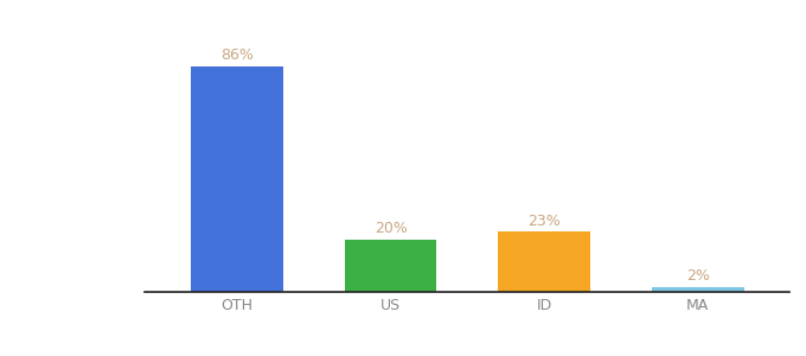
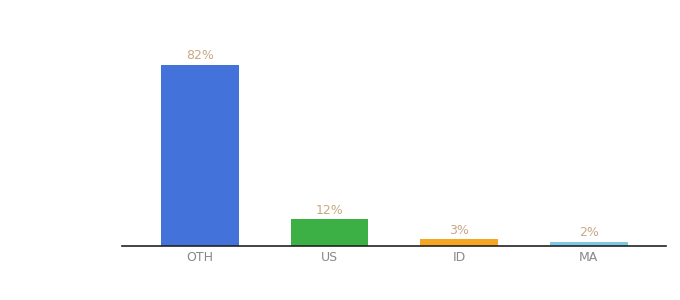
OTH: 86% -> 82%
US: 20% -> 12%
ID: 23% -> 3%
